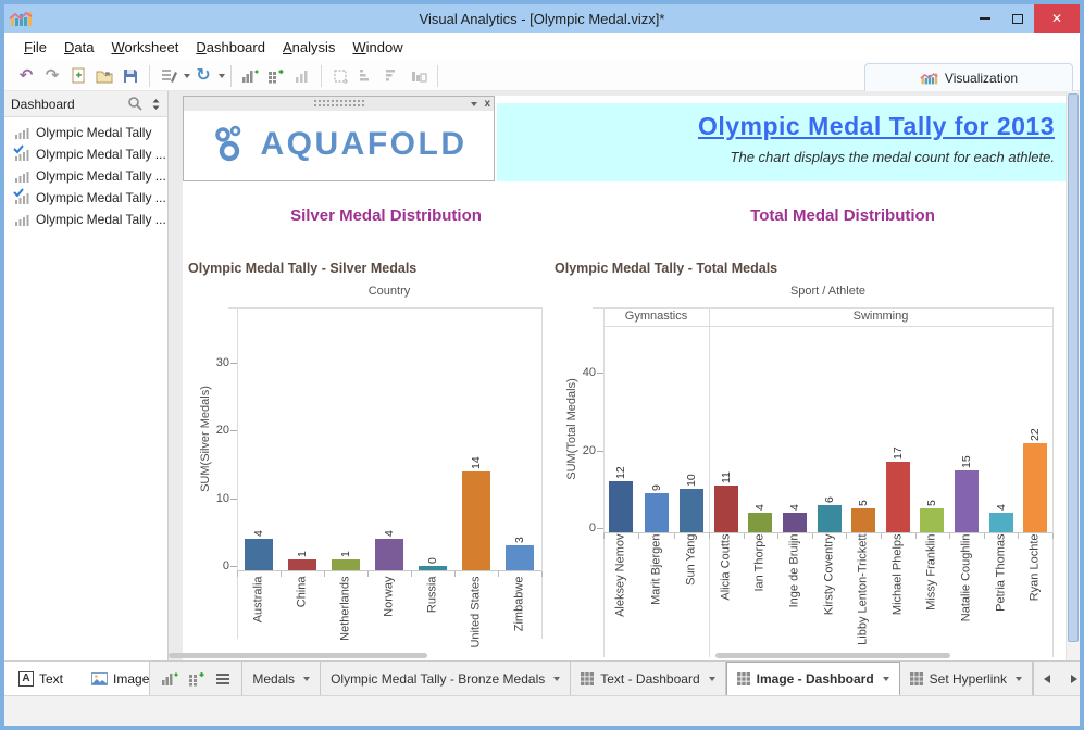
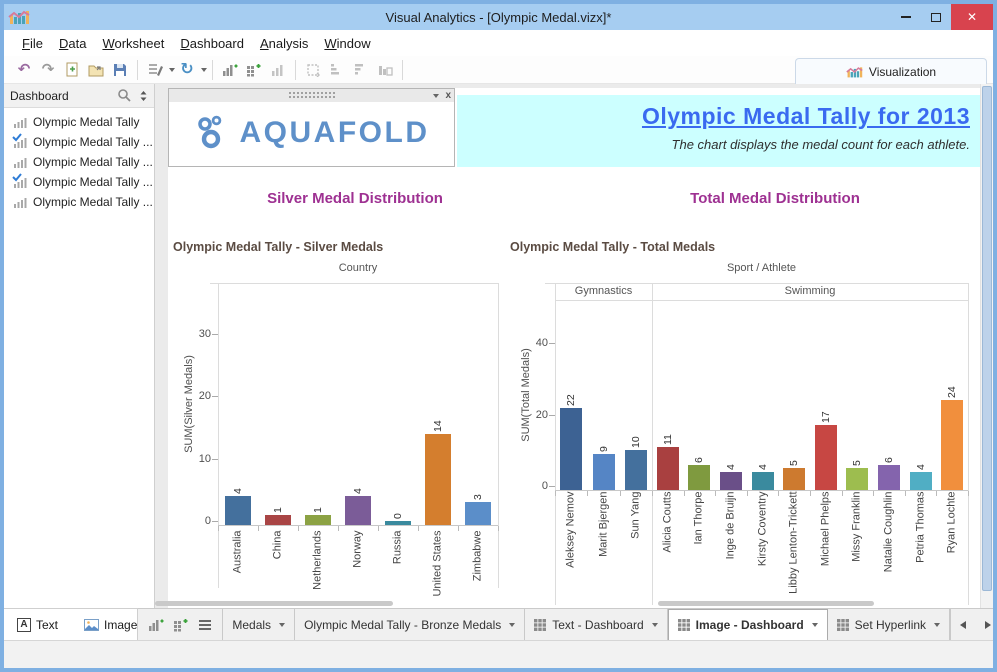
Olympic Medal Tally - Total Medals/Aleksey Nemov: 12 -> 22
Olympic Medal Tally - Total Medals/Ian Thorpe: 4 -> 6
Olympic Medal Tally - Total Medals/Kirsty Coventry: 6 -> 4
Olympic Medal Tally - Total Medals/Natalie Coughlin: 15 -> 6
Olympic Medal Tally - Total Medals/Ryan Lochte: 22 -> 24
